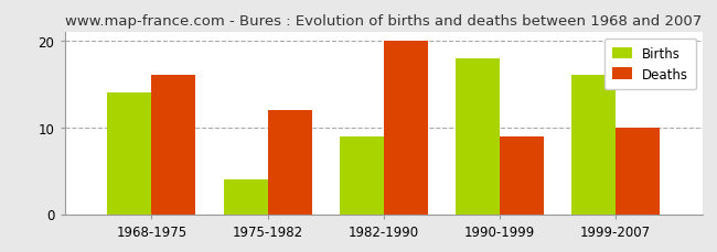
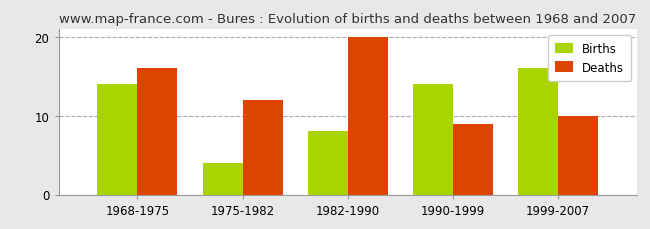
Births/1982-1990: 9 -> 8
Births/1990-1999: 18 -> 14
